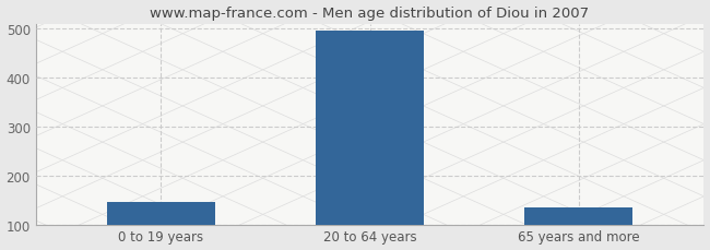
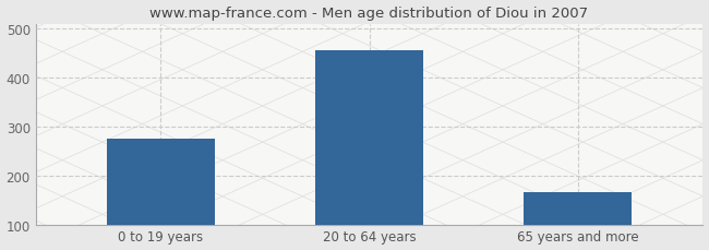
0 to 19 years: 145 -> 275
20 to 64 years: 495 -> 455
65 years and more: 135 -> 165
